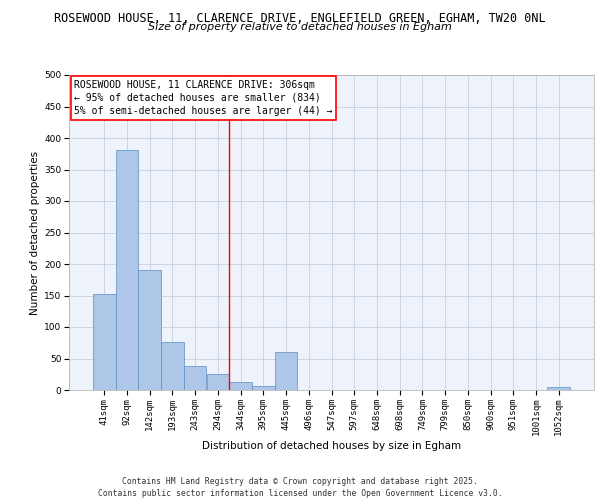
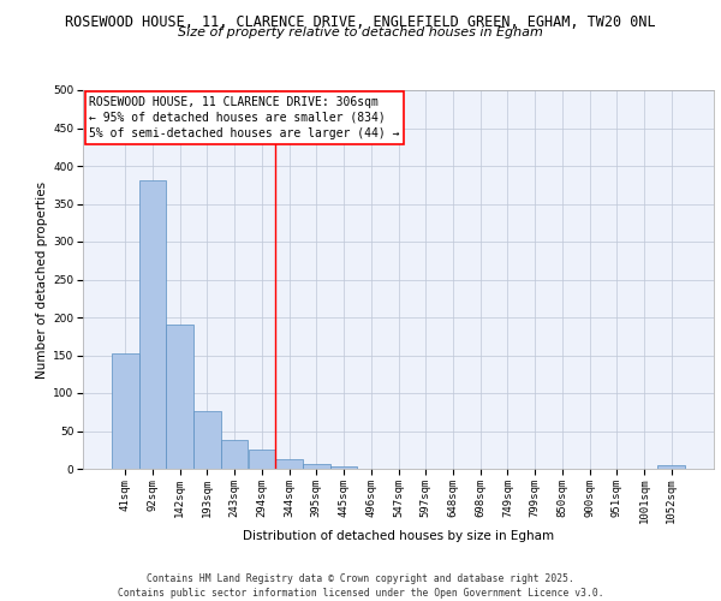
445sqm: 60 -> 3
